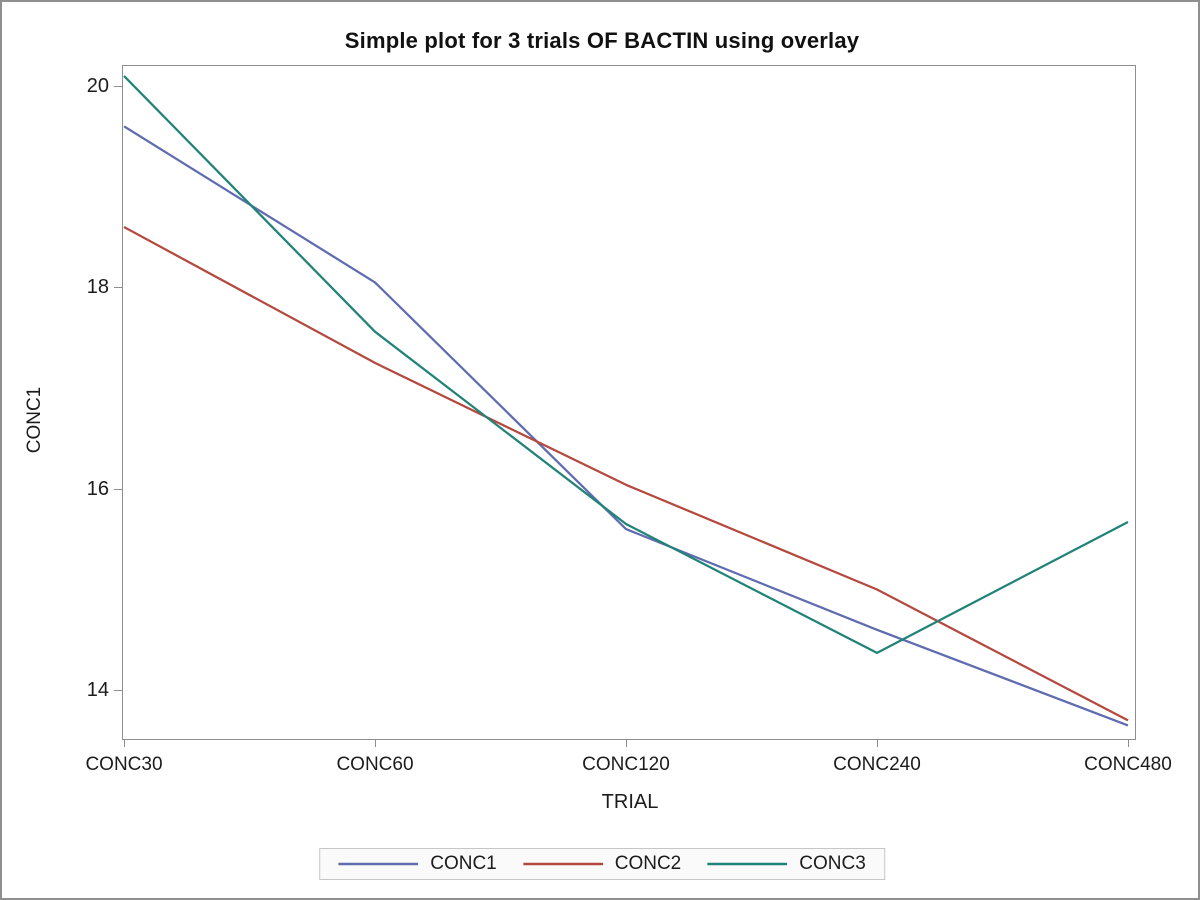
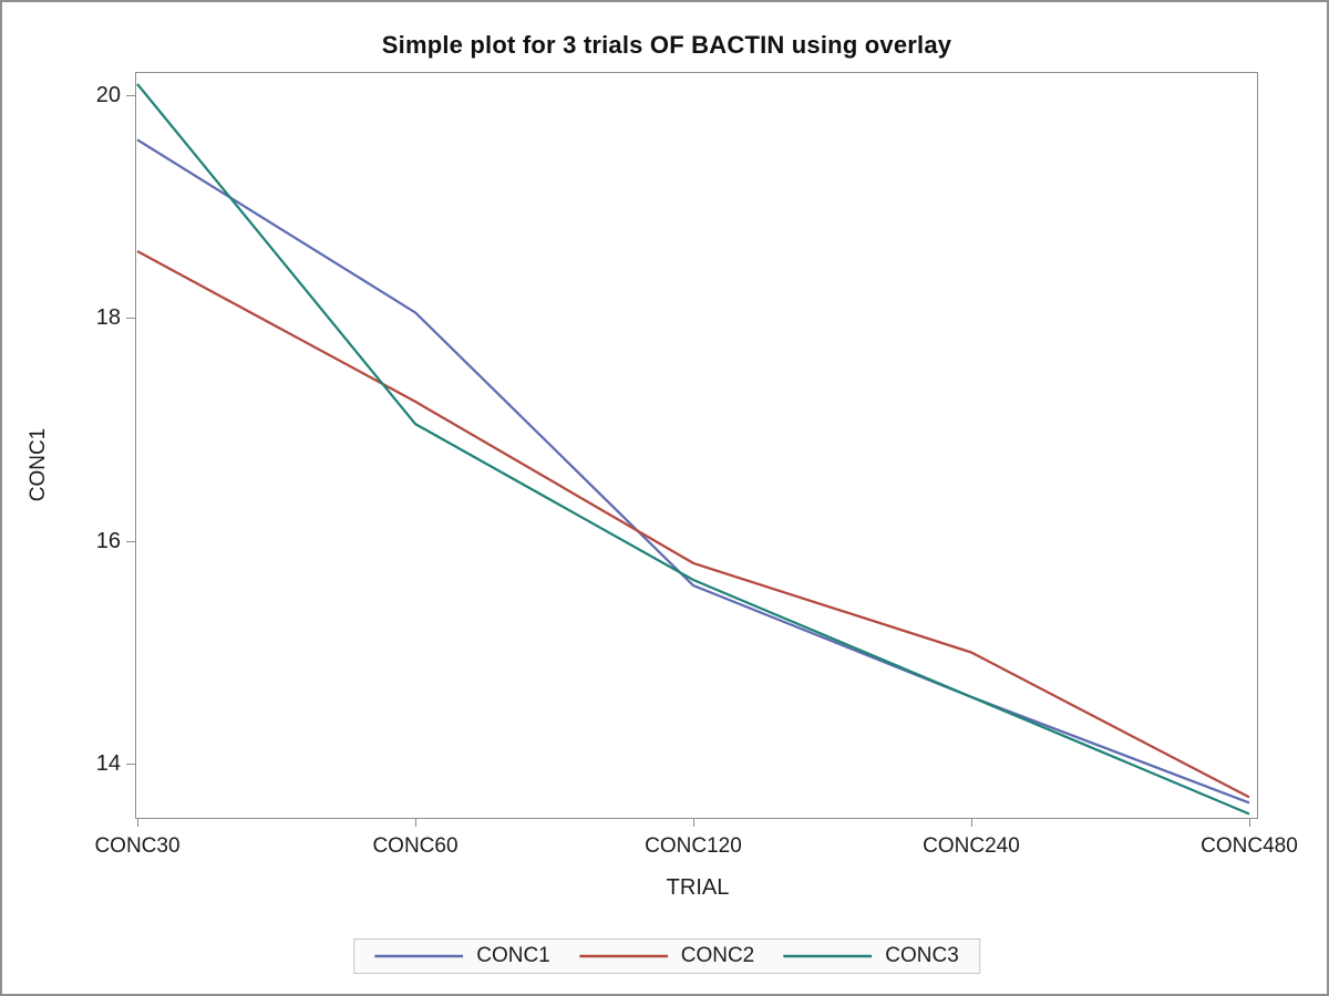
CONC3/CONC60: 17.56 -> 17.05
CONC2/CONC120: 16.04 -> 15.80
CONC3/CONC240: 14.37 -> 14.60
CONC3/CONC480: 15.67 -> 13.55
